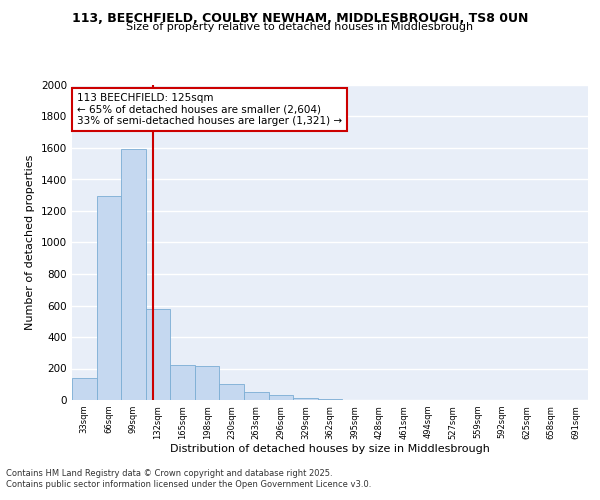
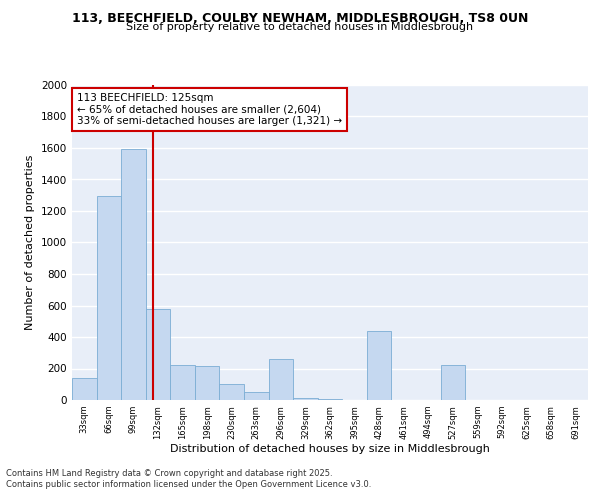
296sqm: 30 -> 260
428sqm: 0 -> 440
527sqm: 0 -> 220
